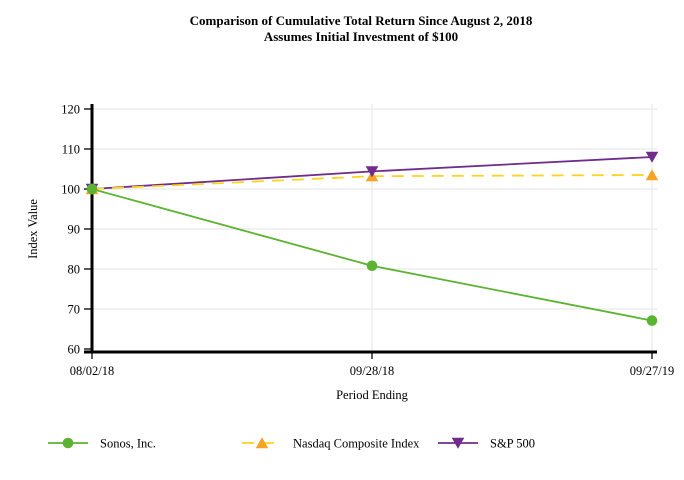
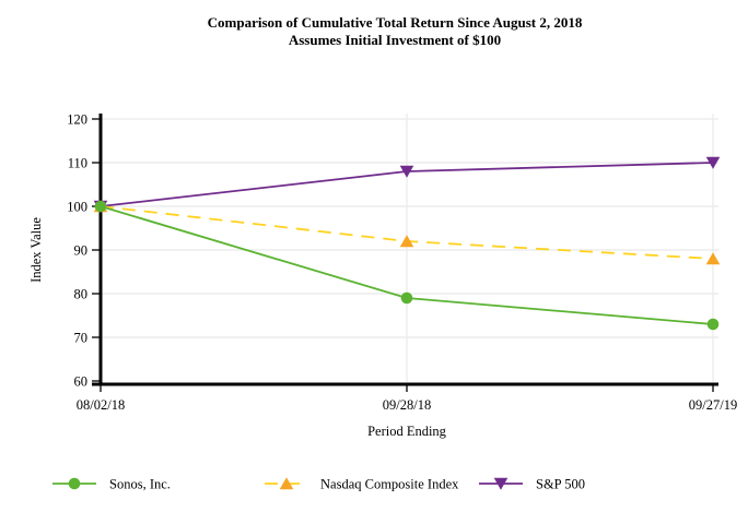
Sonos, Inc./09/28/18: 81 -> 79
Nasdaq Composite Index/09/28/18: 103 -> 92
S&P 500/09/28/18: 104 -> 108
Sonos, Inc./09/27/19: 67 -> 73
Nasdaq Composite Index/09/27/19: 104 -> 88
S&P 500/09/27/19: 108 -> 110
